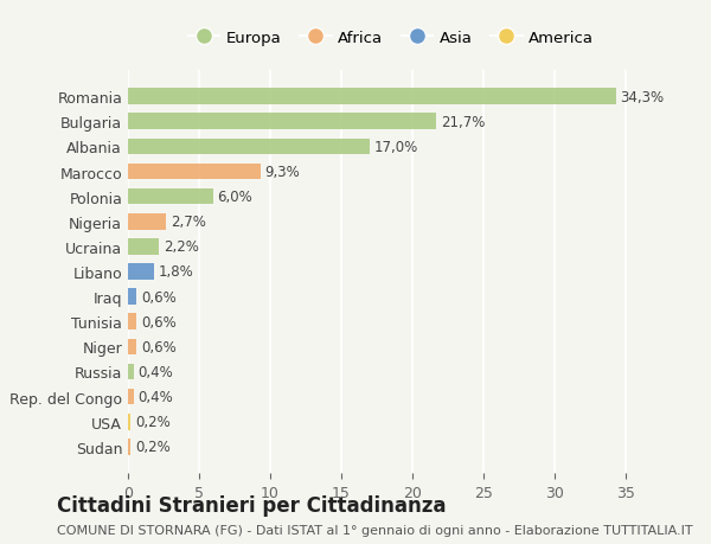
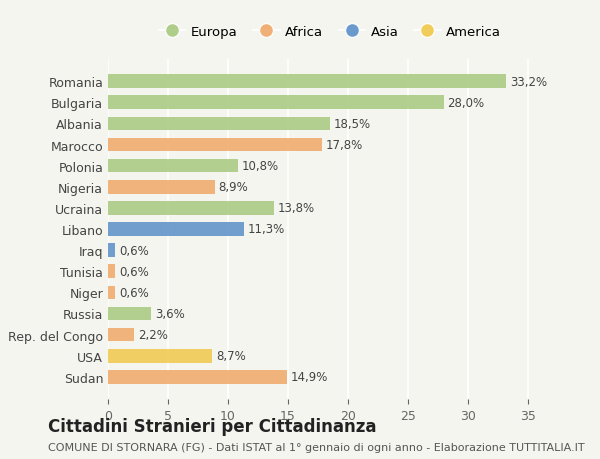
Romania: 34,3% -> 33,2%
Bulgaria: 21,7% -> 28,0%
Albania: 17,0% -> 18,5%
Marocco: 9,3% -> 17,8%
Polonia: 6,0% -> 10,8%
Nigeria: 2,7% -> 8,9%
Ucraina: 2,2% -> 13,8%
Libano: 1,8% -> 11,3%
Russia: 0,4% -> 3,6%
Rep. del Congo: 0,4% -> 2,2%
USA: 0,2% -> 8,7%
Sudan: 0,2% -> 14,9%
